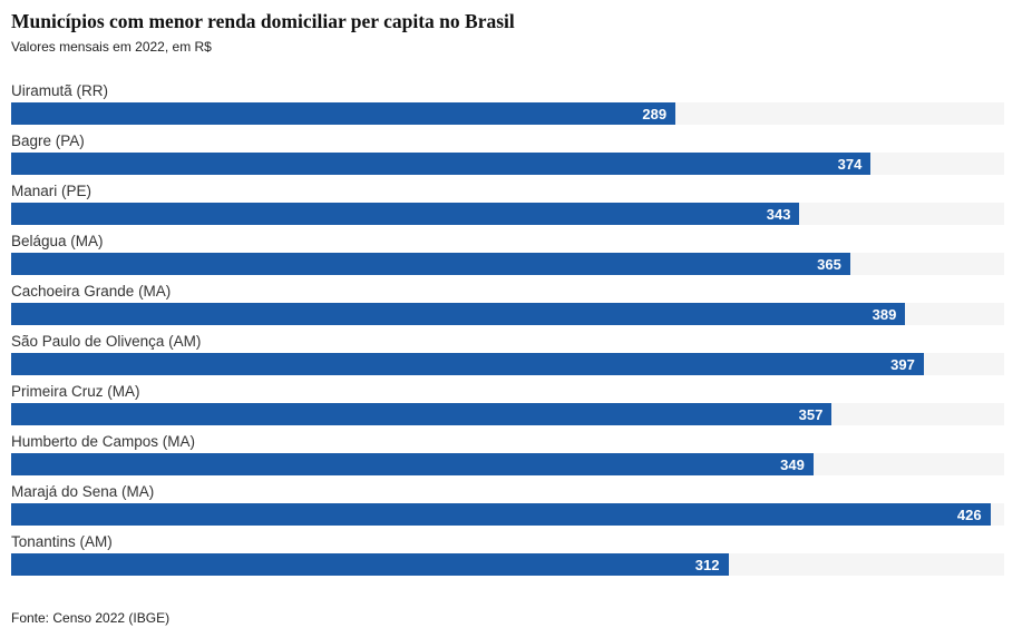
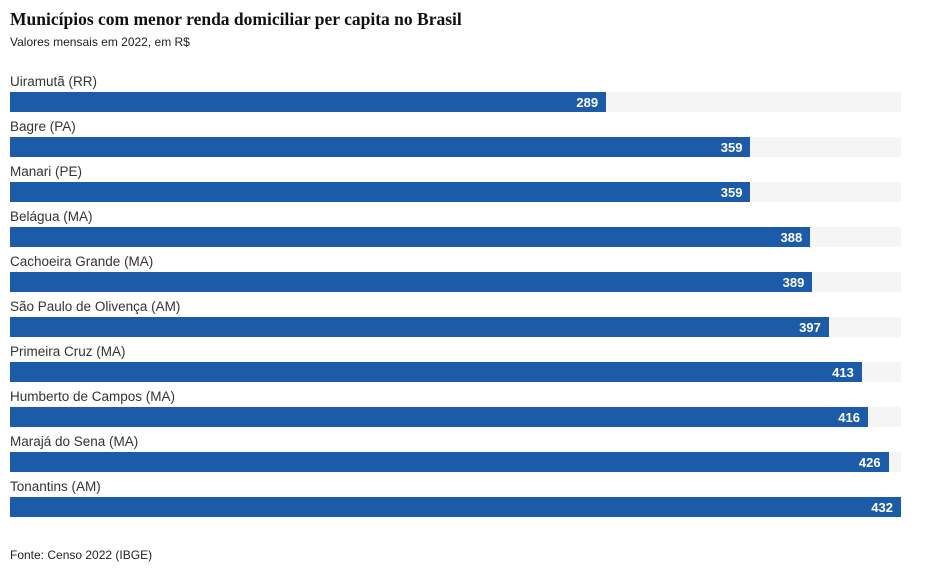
Bagre (PA): 374 -> 359
Manari (PE): 343 -> 359
Belágua (MA): 365 -> 388
Primeira Cruz (MA): 357 -> 413
Humberto de Campos (MA): 349 -> 416
Tonantins (AM): 312 -> 432
